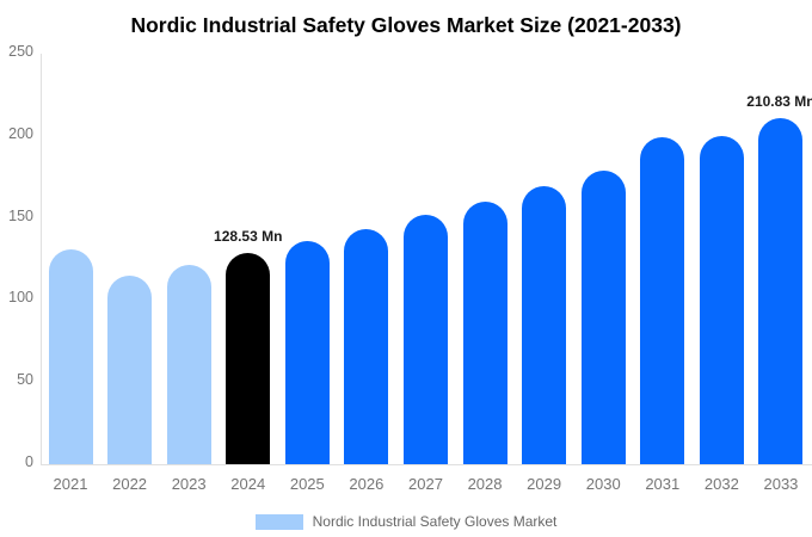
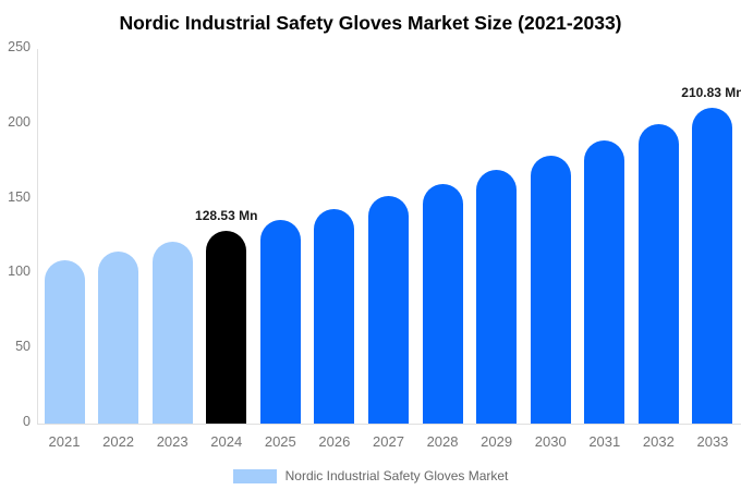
2021: 131 -> 109
2031: 199 -> 189
